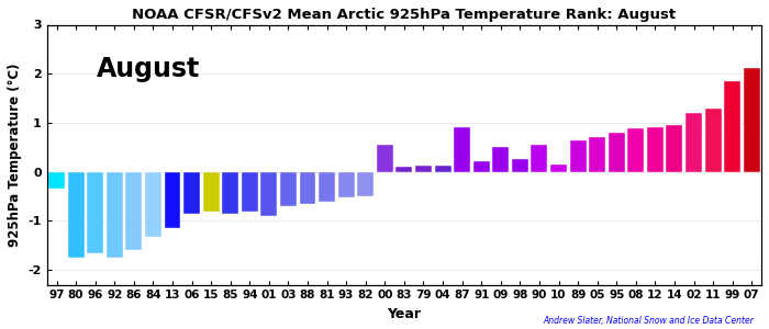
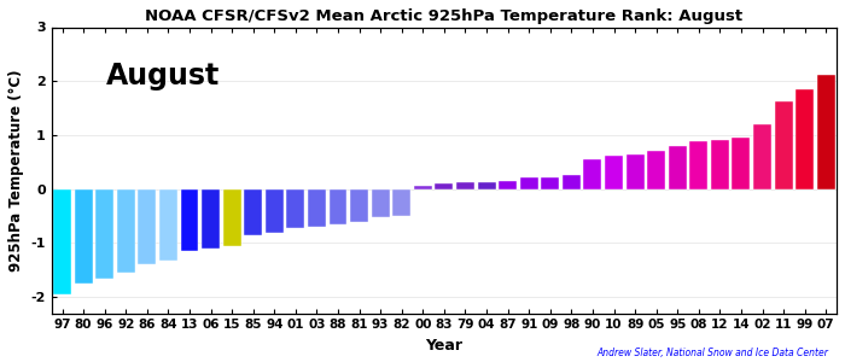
97: -0.35 -> -1.95
92: -1.75 -> -1.55
86: -1.60 -> -1.40
06: -0.85 -> -1.10
15: -0.80 -> -1.05
01: -0.90 -> -0.73
00: 0.55 -> 0.05
87: 0.90 -> 0.15
09: 0.50 -> 0.22
10: 0.15 -> 0.62
11: 1.30 -> 1.62
